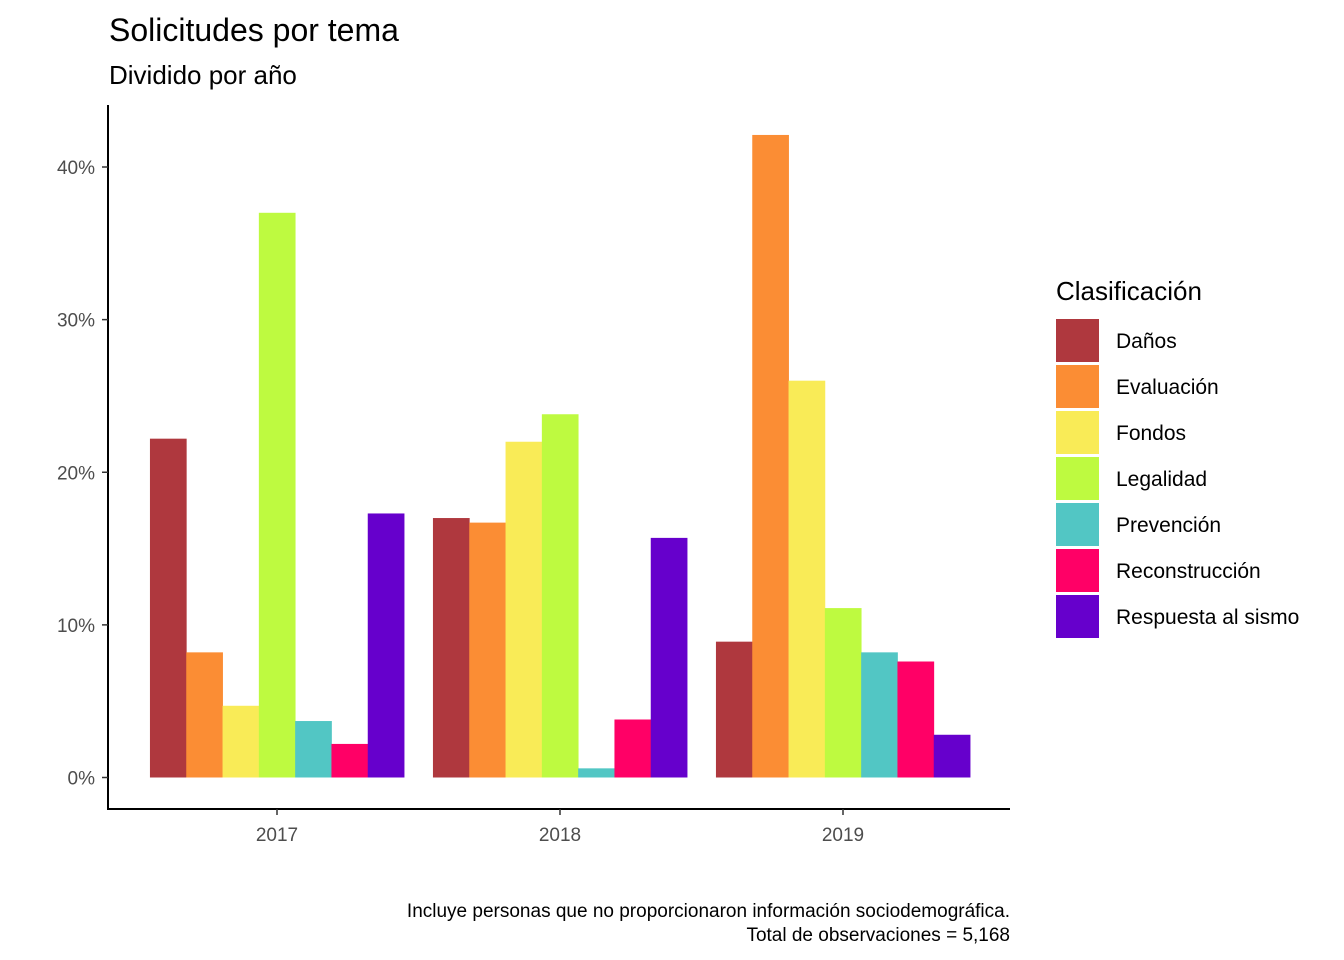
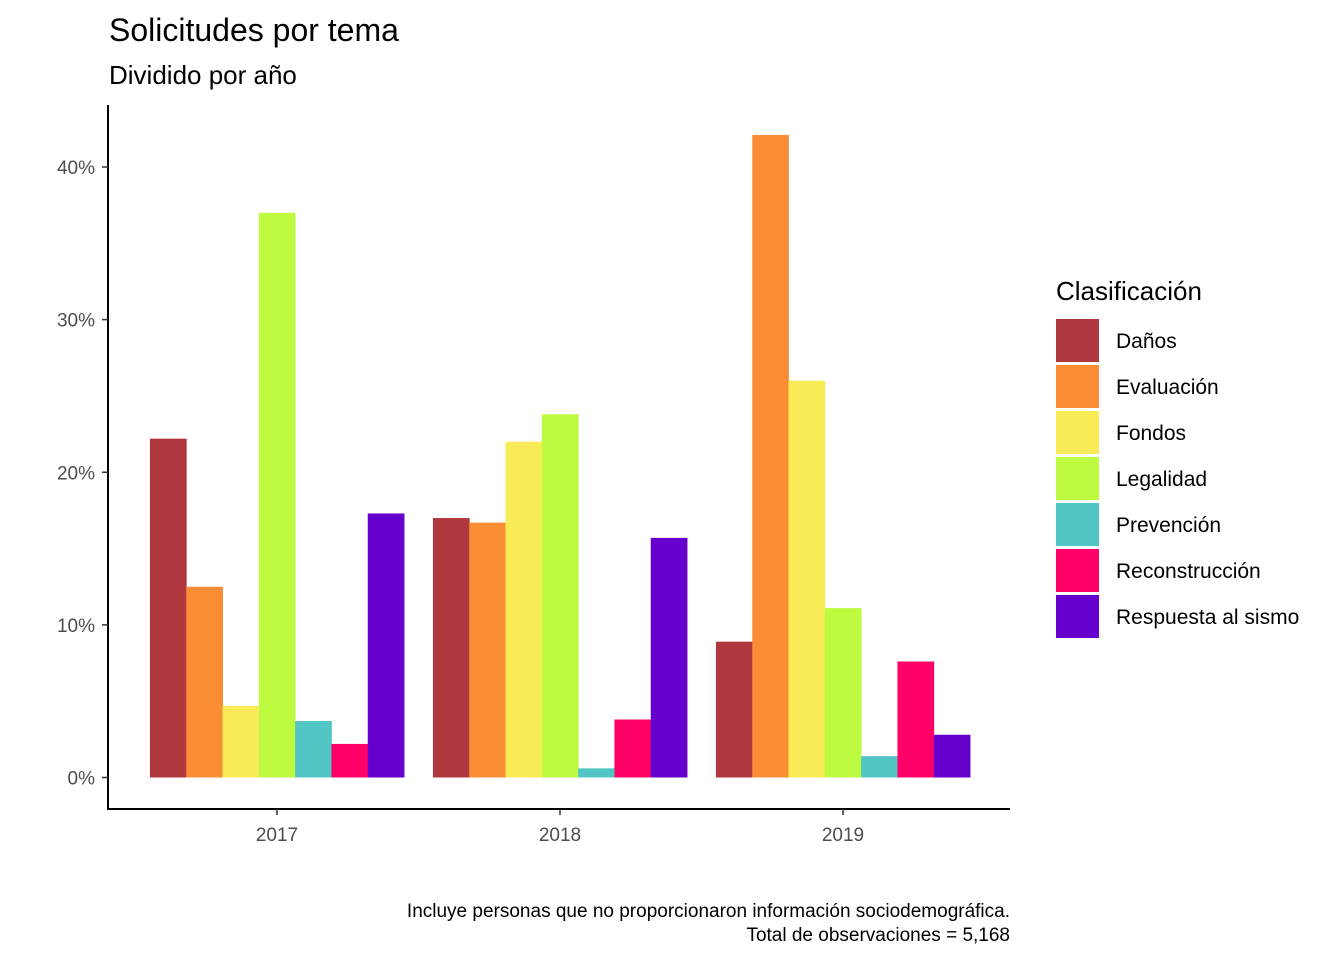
Evaluación/2017: 8.2% -> 12.5%
Prevención/2019: 8.2% -> 1.4%
